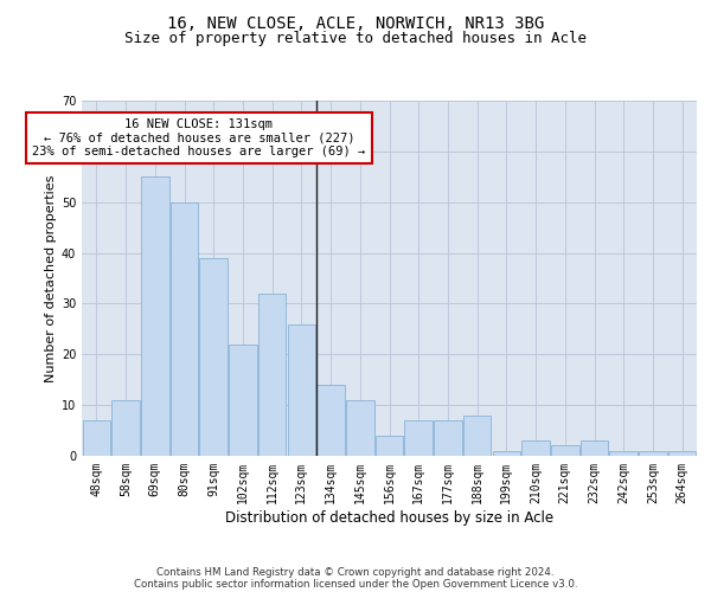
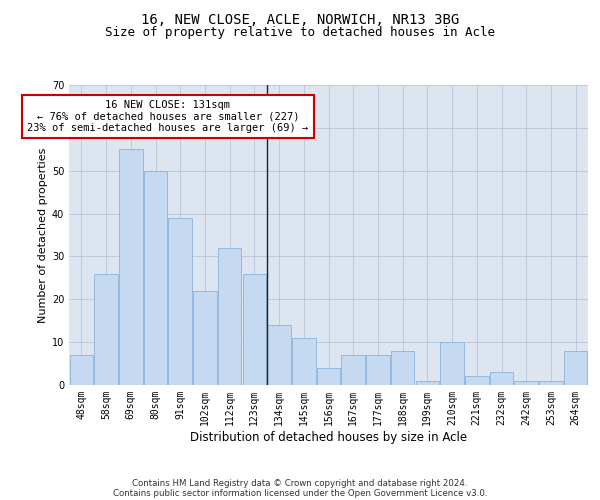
58sqm: 11 -> 26
210sqm: 3 -> 10
264sqm: 1 -> 8
